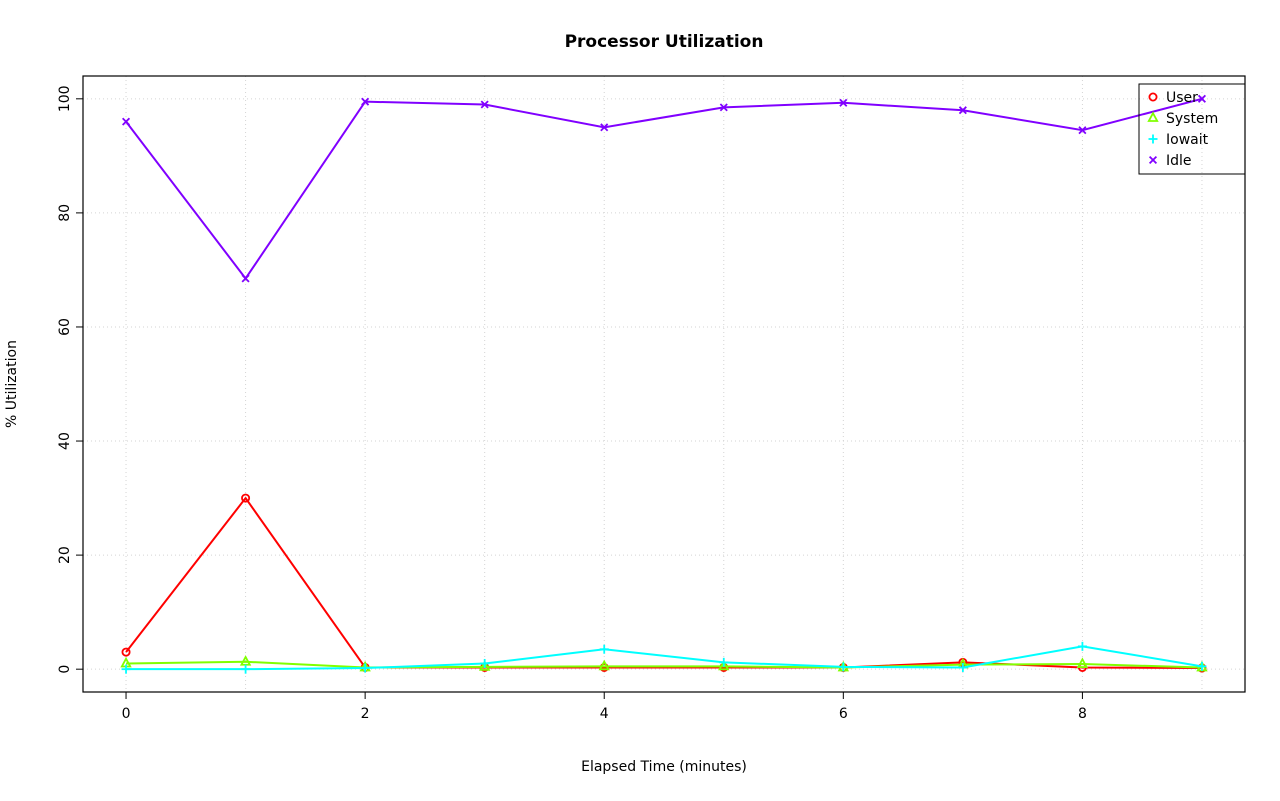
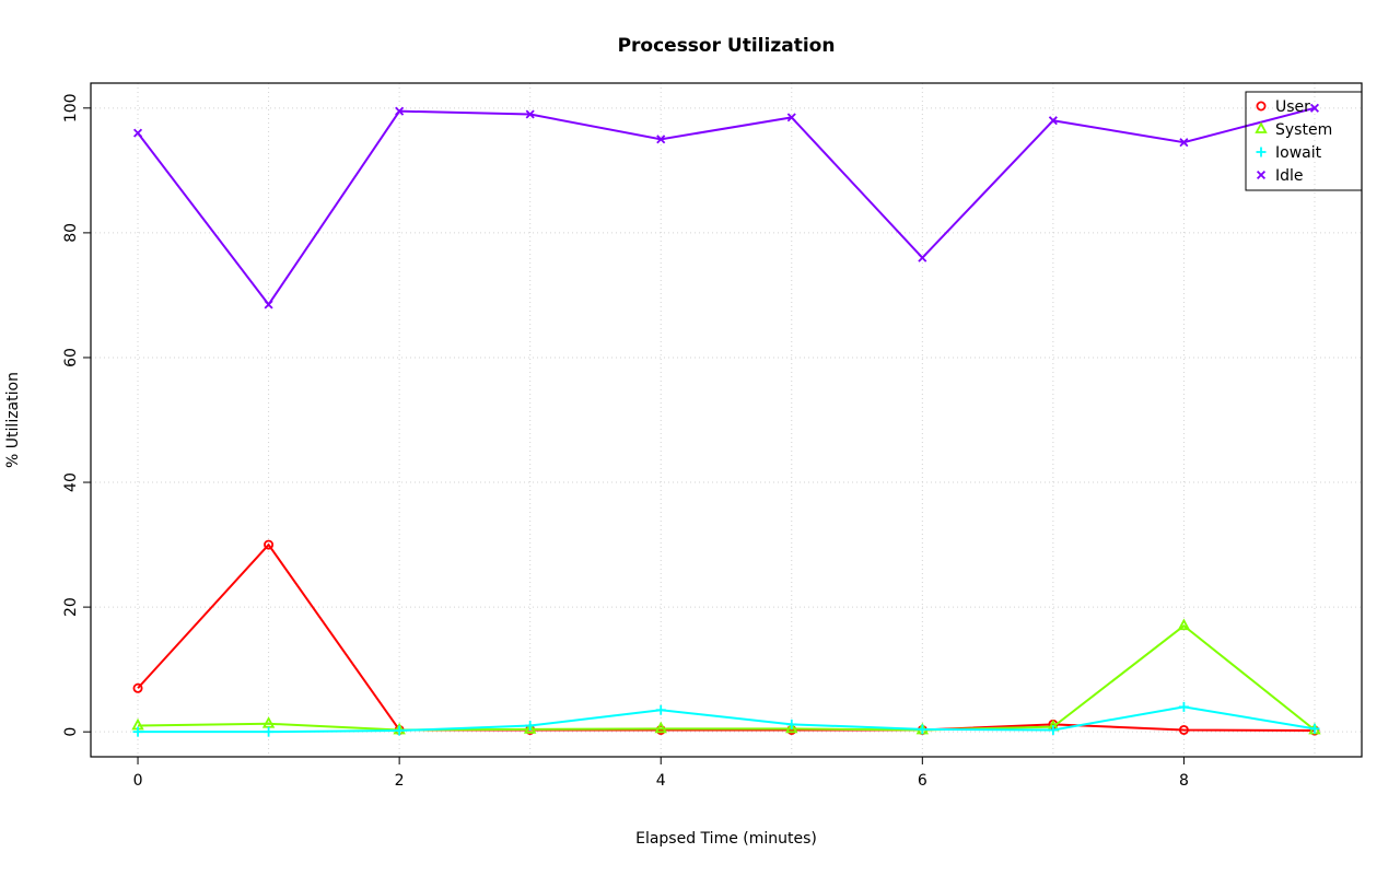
User/0: 3 -> 7
Idle/6: 99 -> 76
System/8: 1 -> 17
